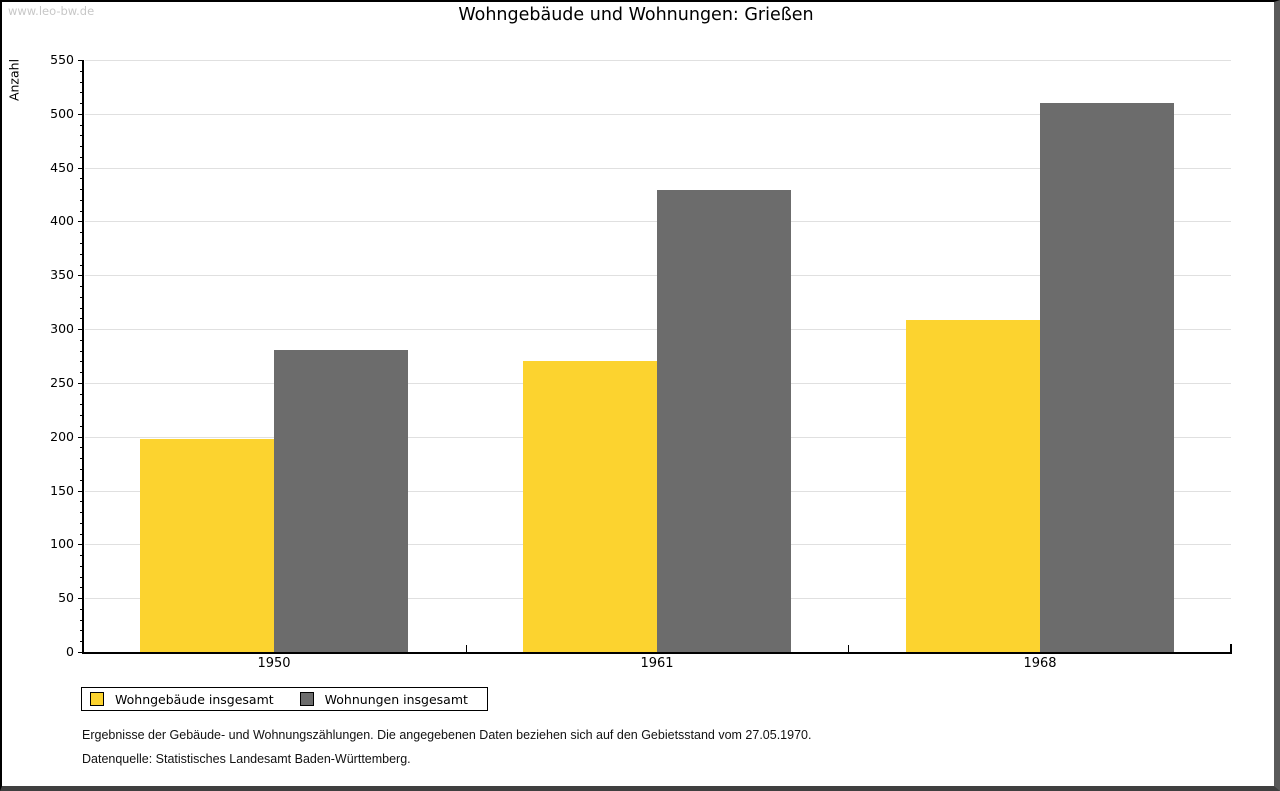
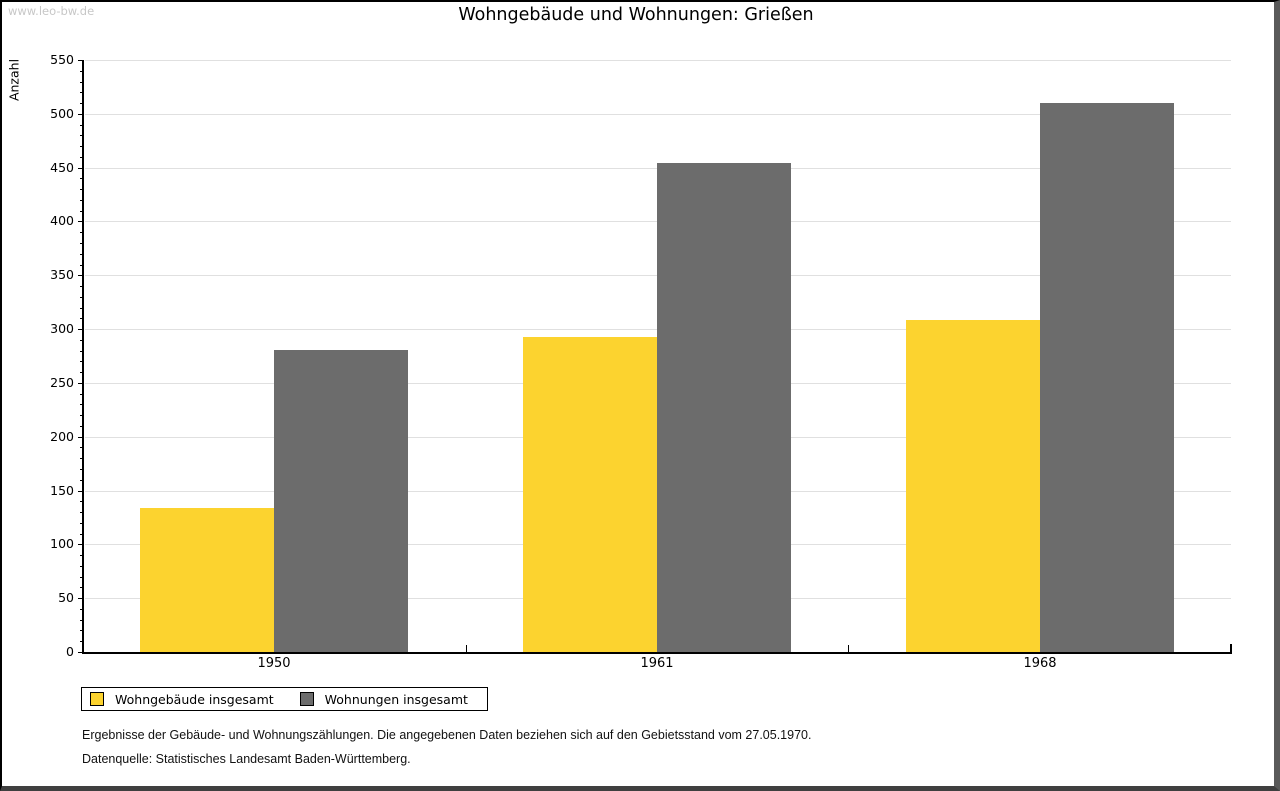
Wohngebäude insgesamt/1950: 198 -> 134
Wohngebäude insgesamt/1961: 270 -> 293
Wohnungen insgesamt/1961: 429 -> 454
